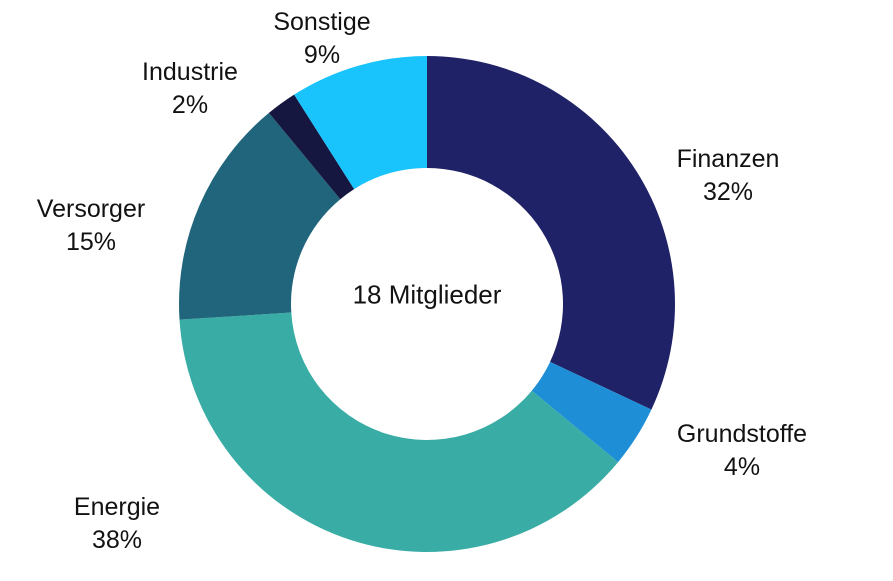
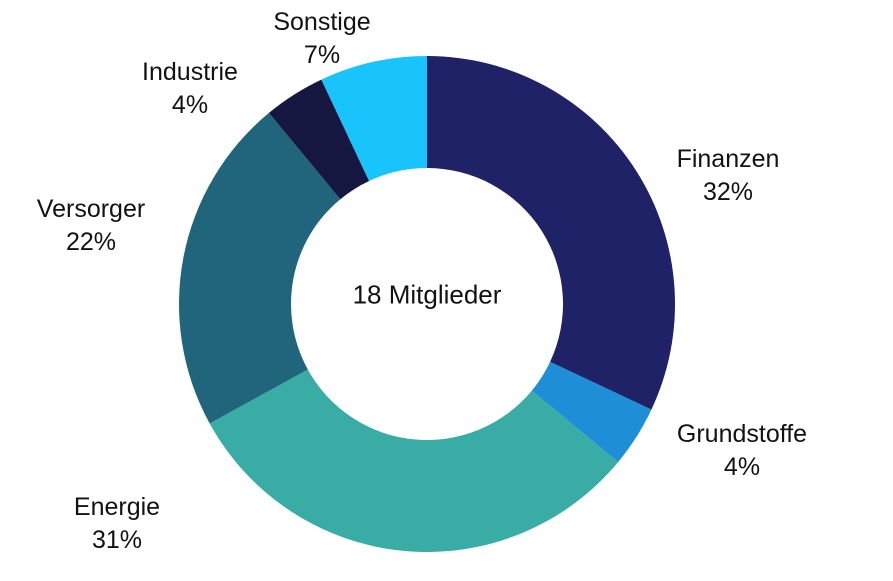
Energie: 38% -> 31%
Versorger: 15% -> 22%
Industrie: 2% -> 4%
Sonstige: 9% -> 7%
